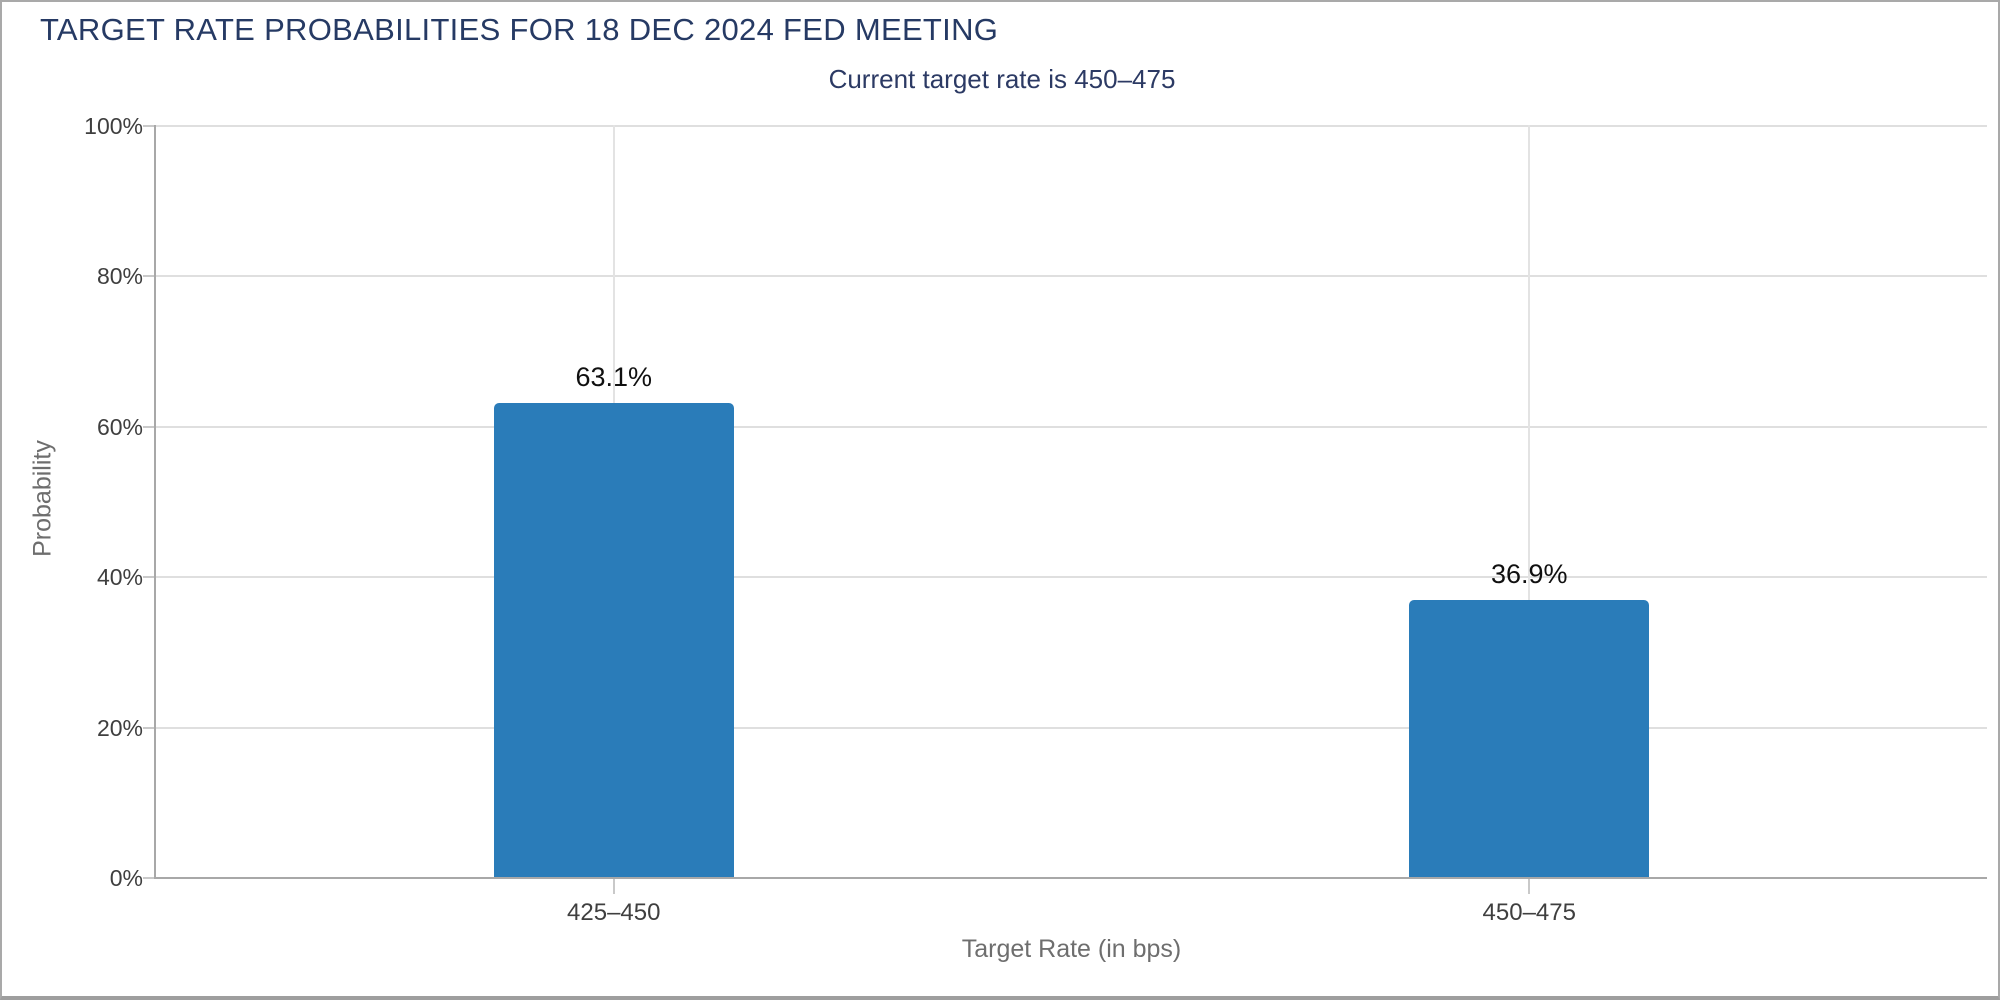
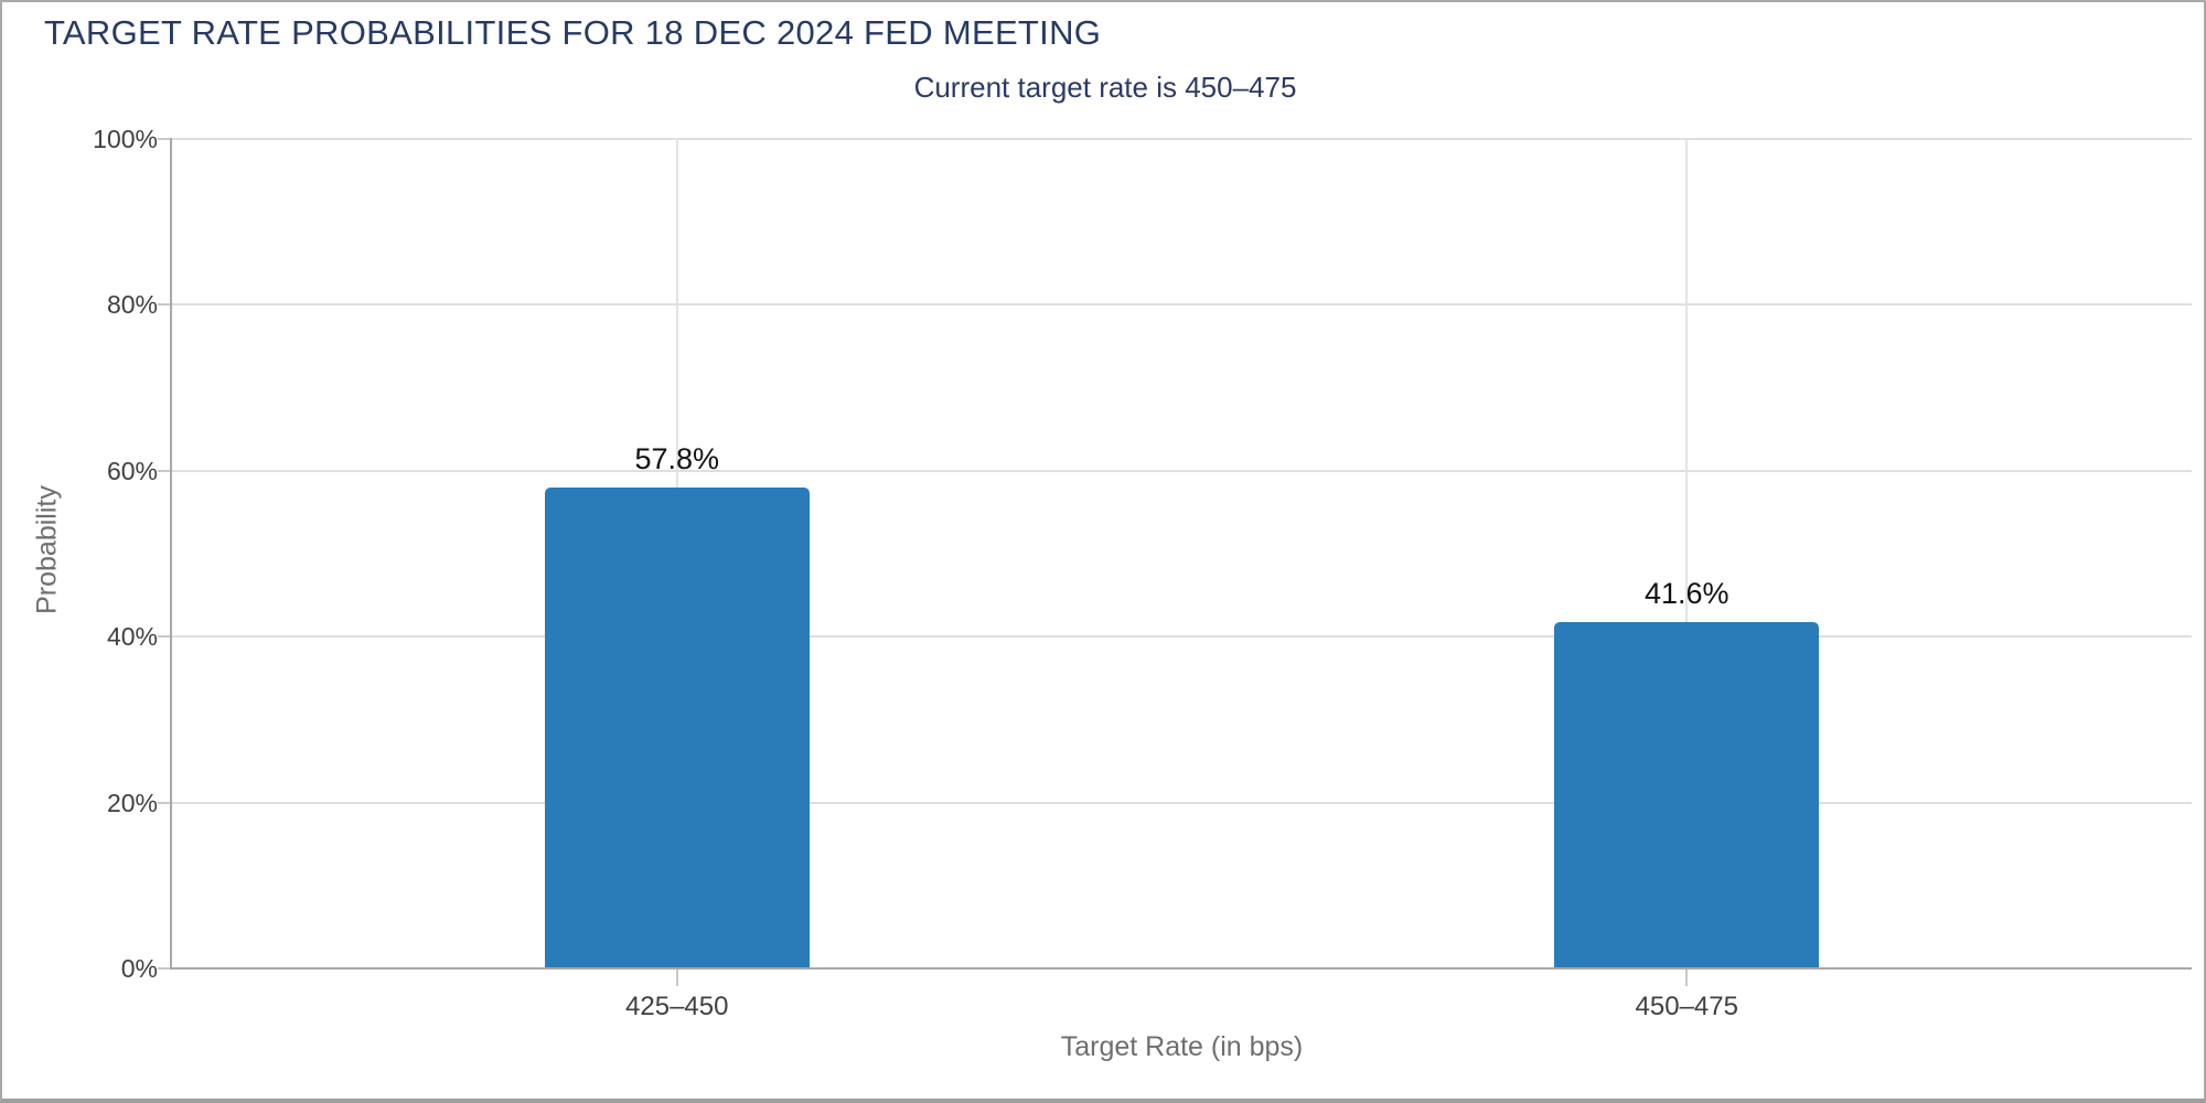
425–450: 63.1% -> 57.8%
450–475: 36.9% -> 41.6%
